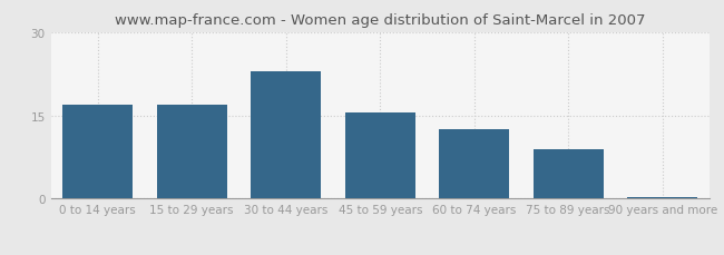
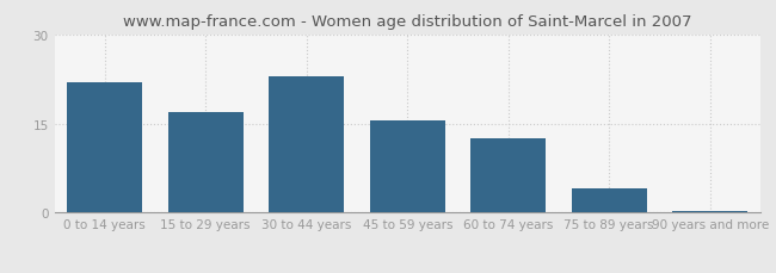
0 to 14 years: 17.0 -> 22.0
75 to 89 years: 9.0 -> 4.0
